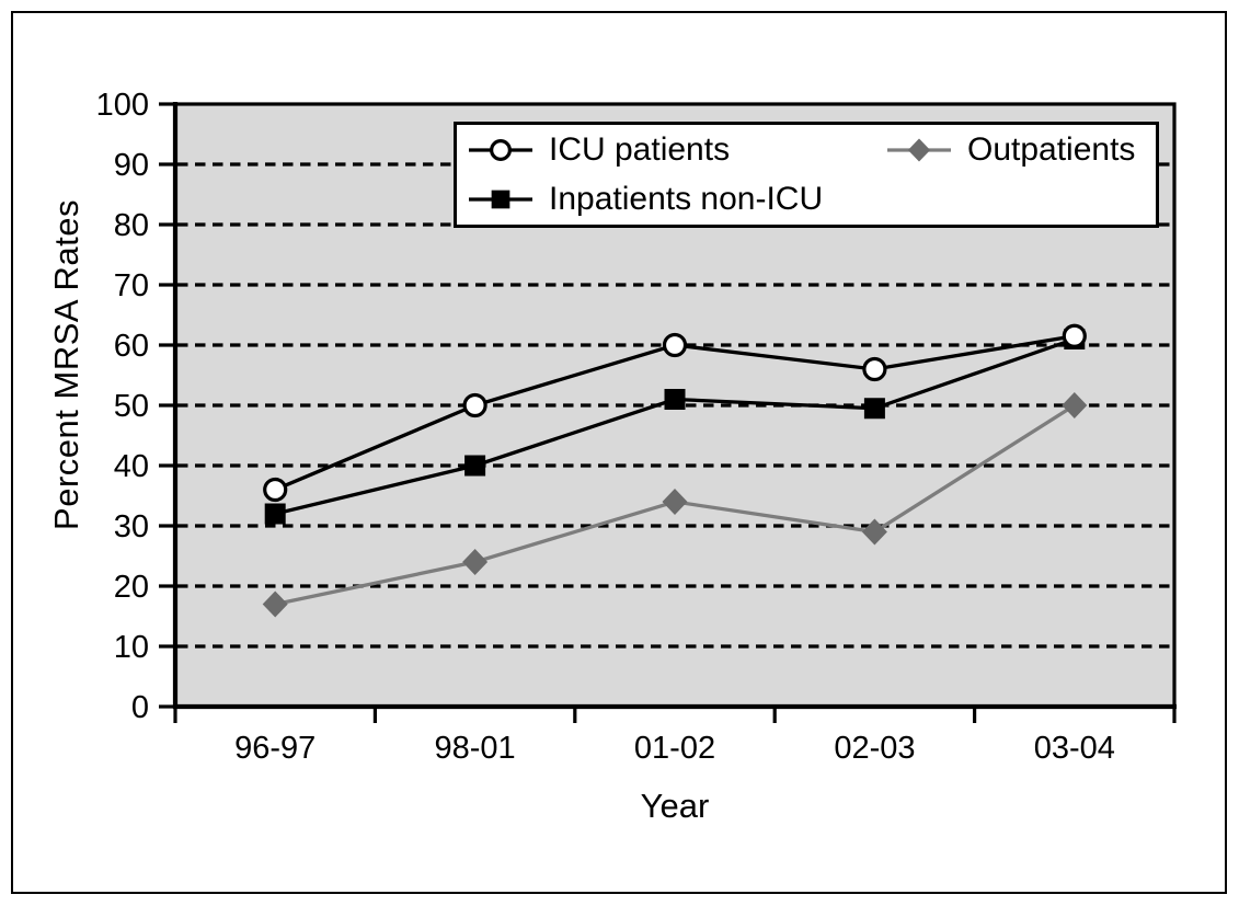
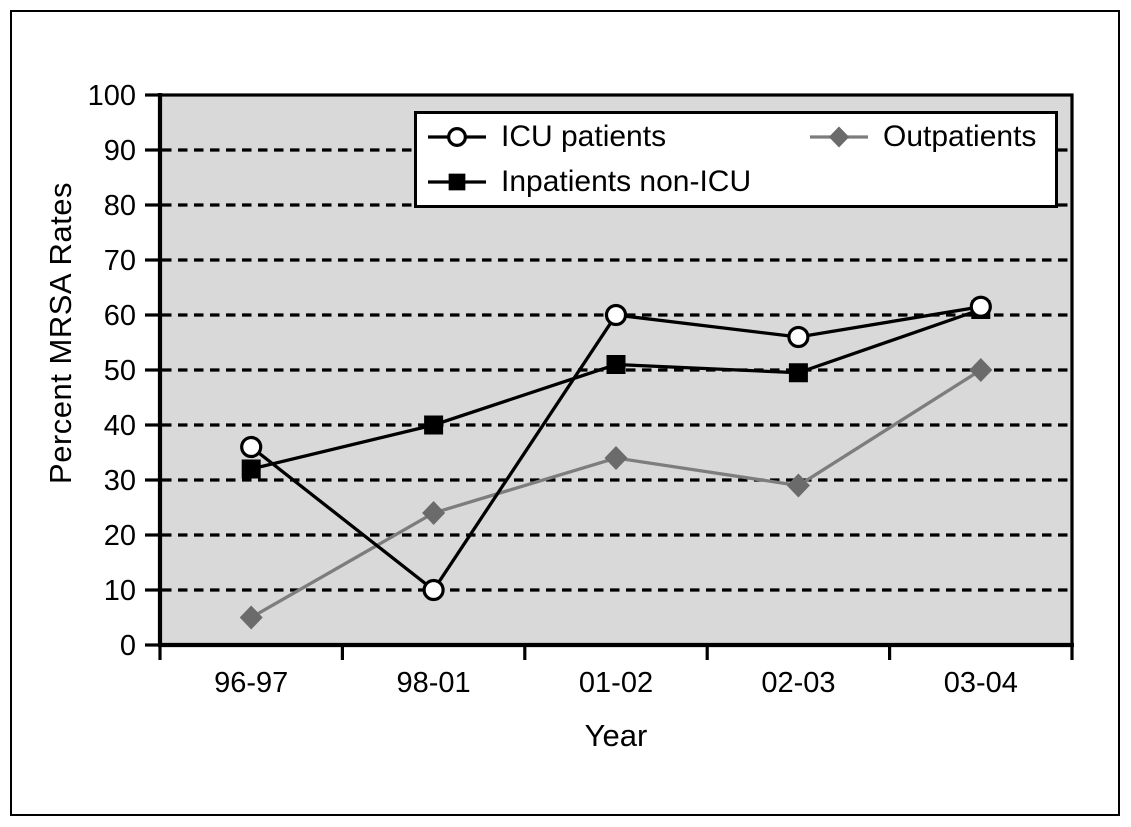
Outpatients/96-97: 17 -> 5
ICU patients/98-01: 50 -> 10
